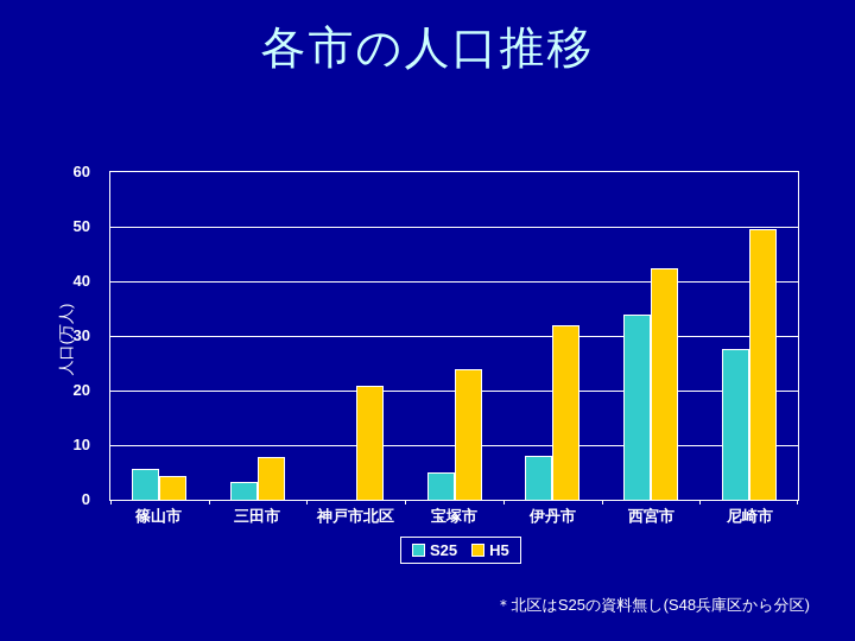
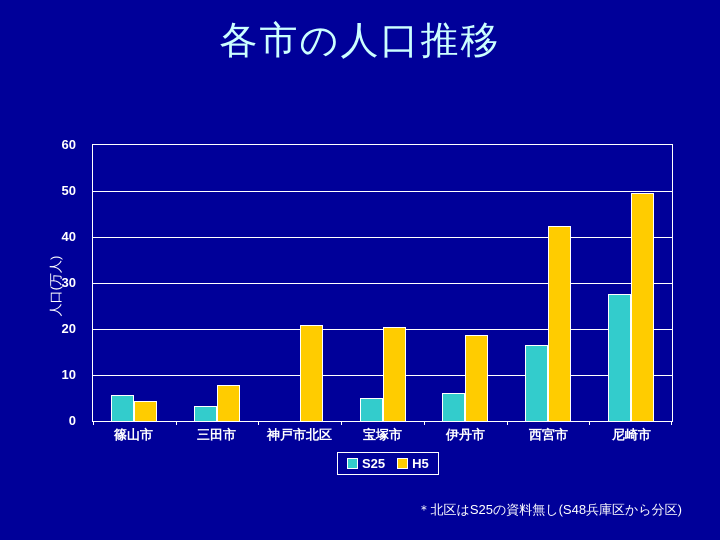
H5/宝塚市: 24 -> 20
S25/伊丹市: 8 -> 6
H5/伊丹市: 32 -> 19
S25/西宮市: 34 -> 17
